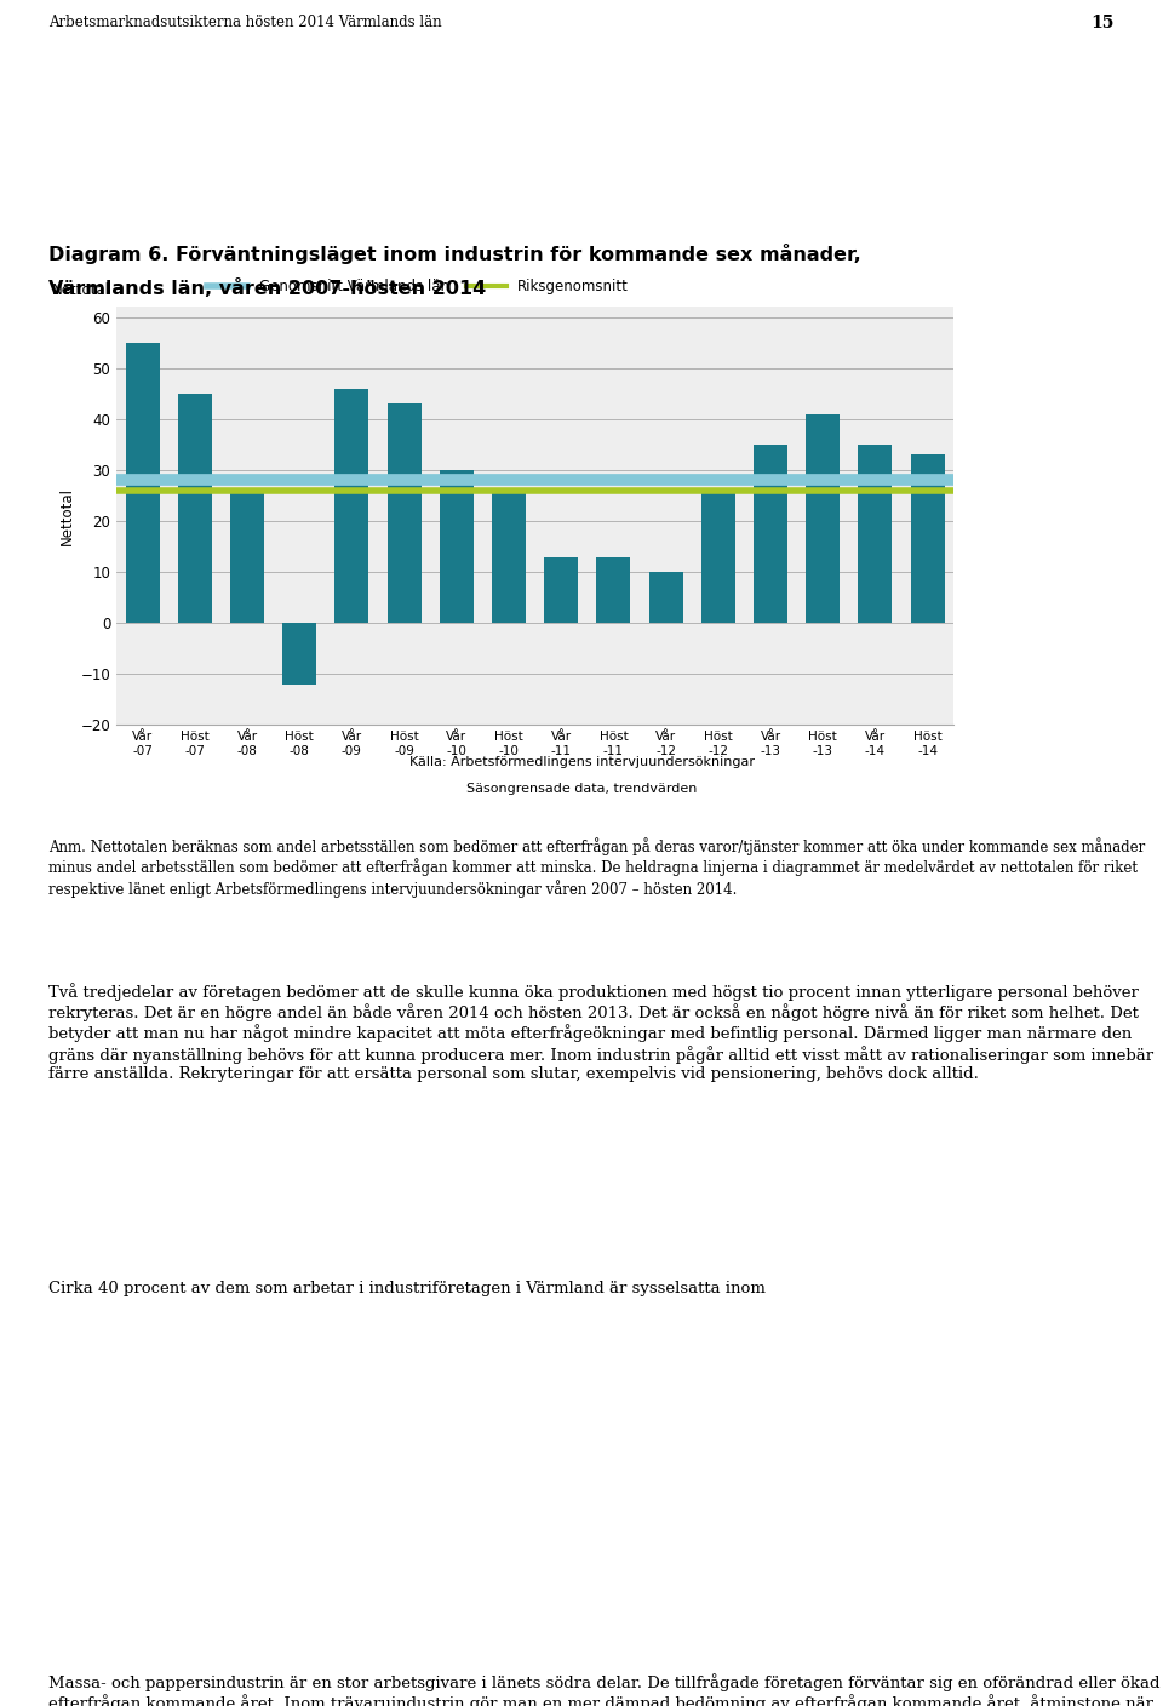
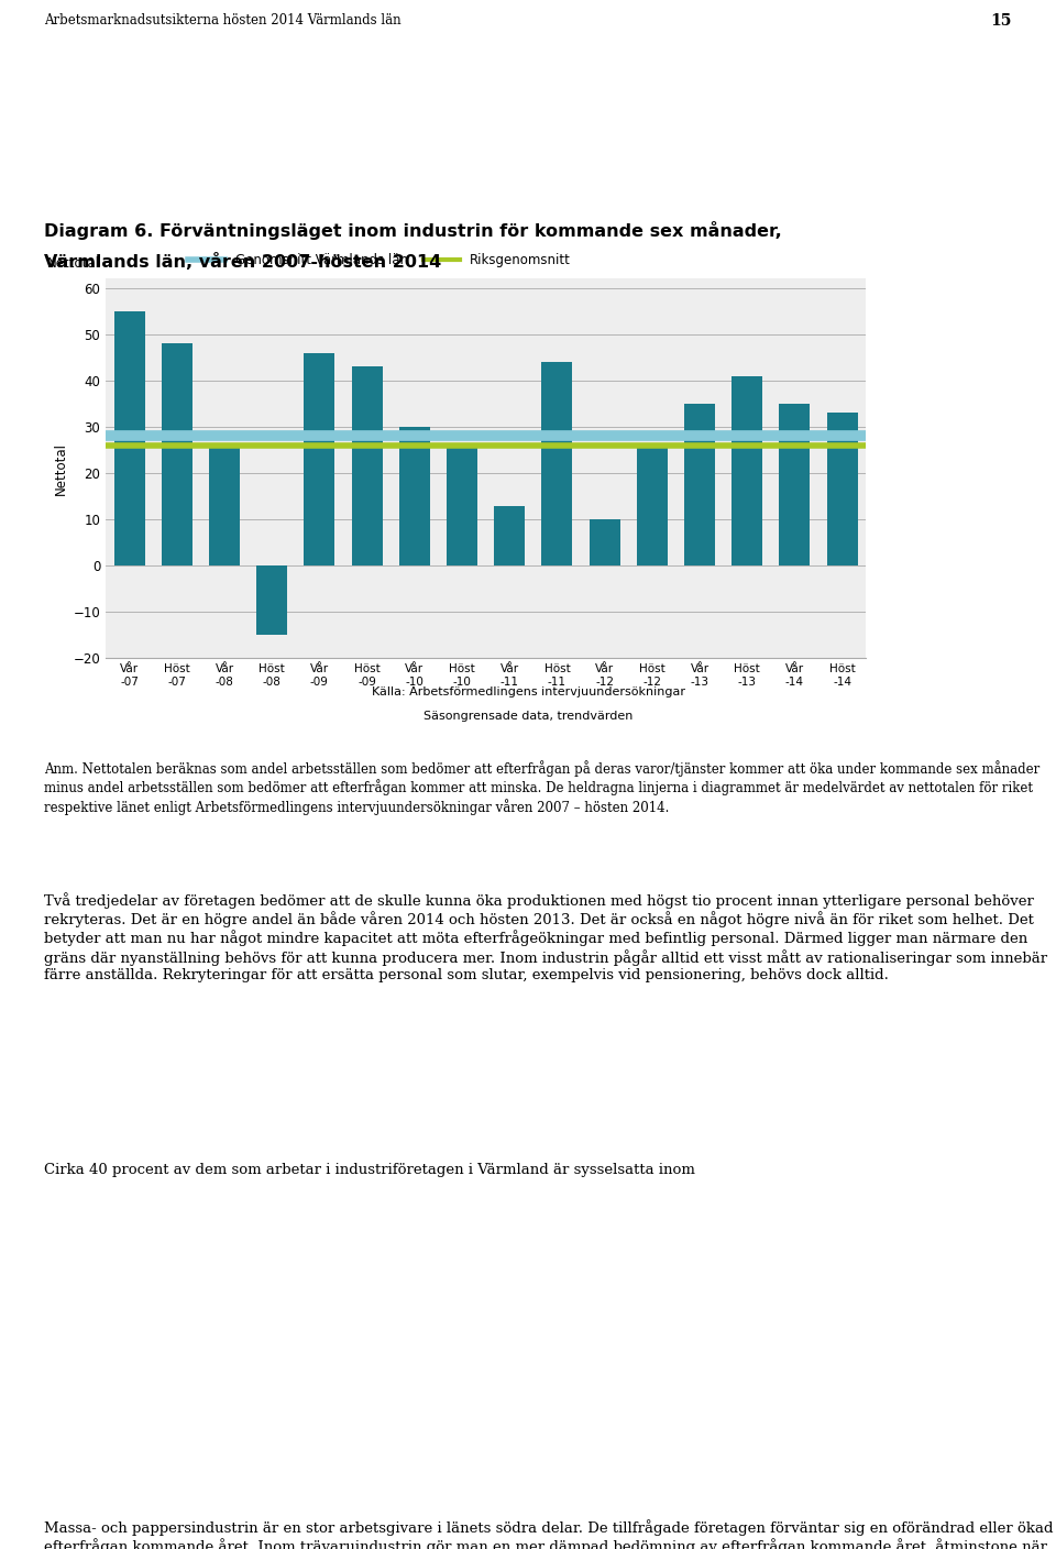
Höst -07: 45 -> 48
Höst -08: -12 -> -15
Höst -11: 13 -> 44
